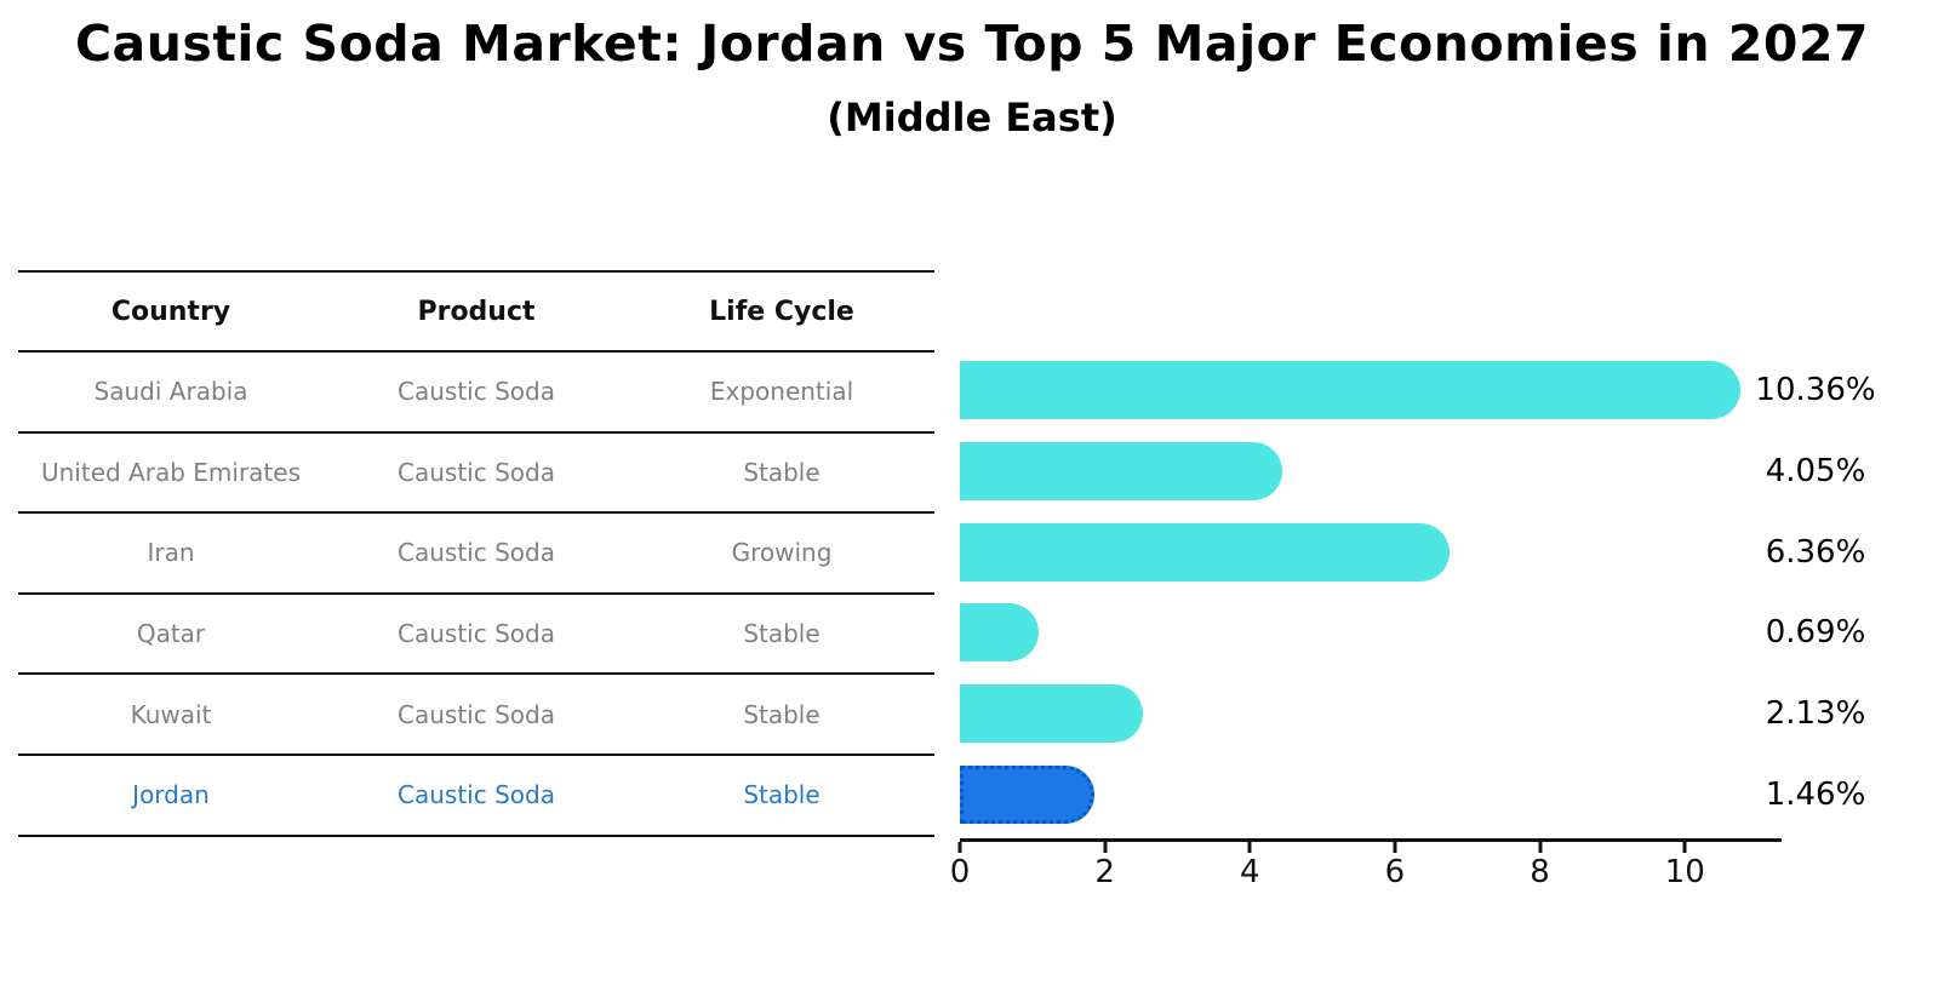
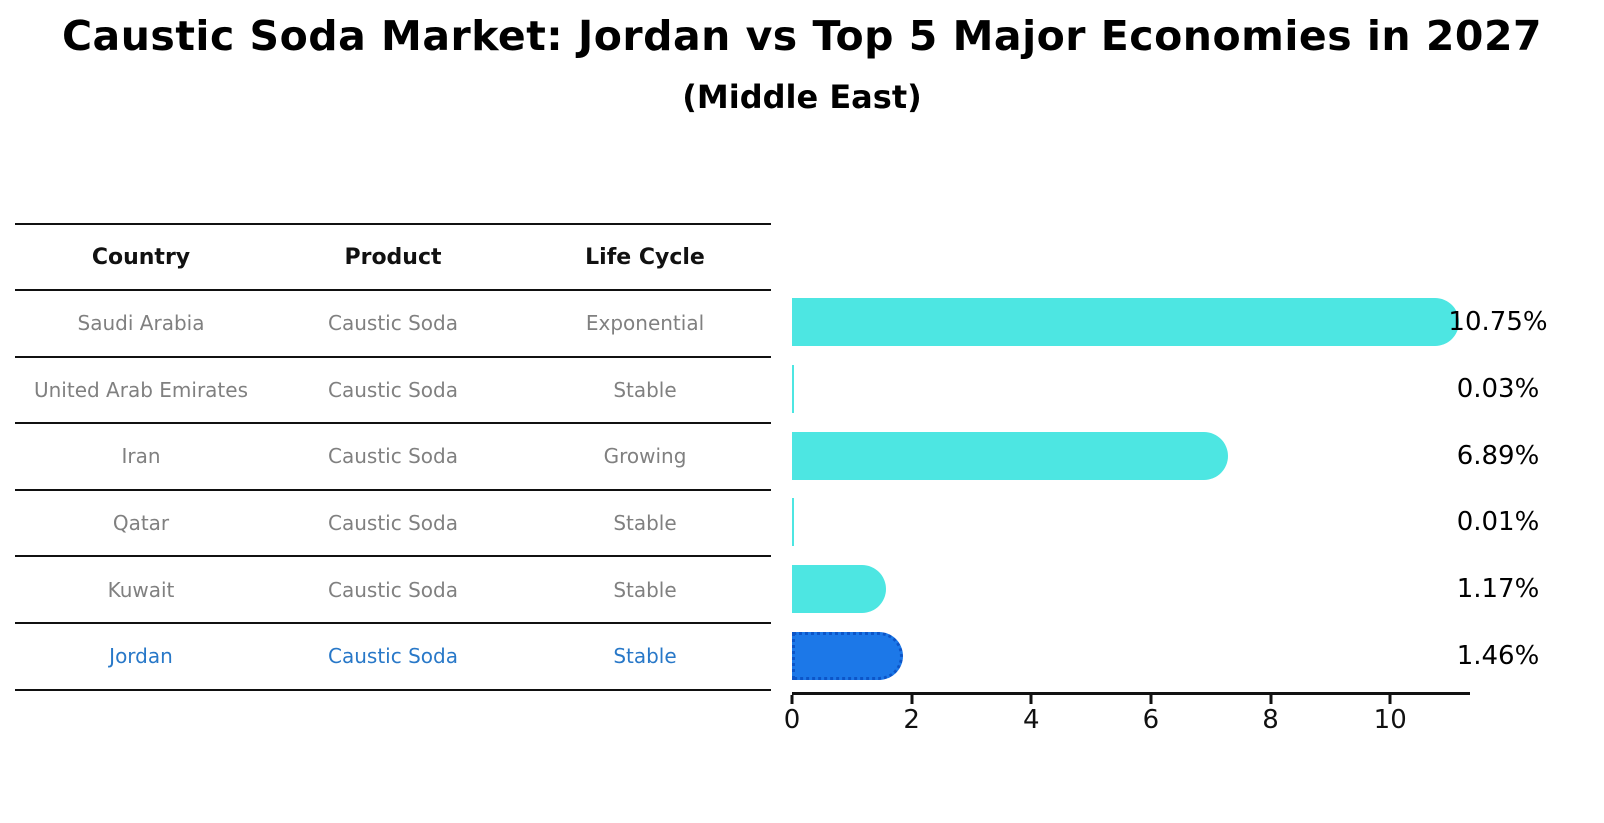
Saudi Arabia: 10.36% -> 10.75%
United Arab Emirates: 4.05% -> 0.03%
Iran: 6.36% -> 6.89%
Qatar: 0.69% -> 0.01%
Kuwait: 2.13% -> 1.17%
